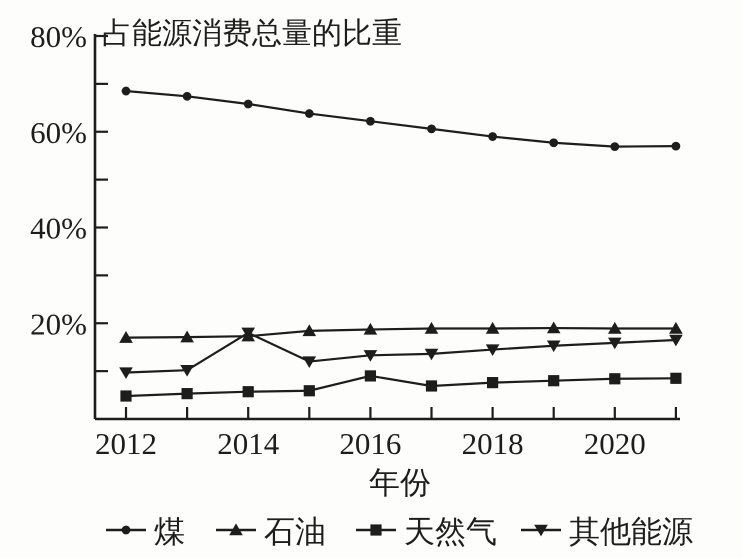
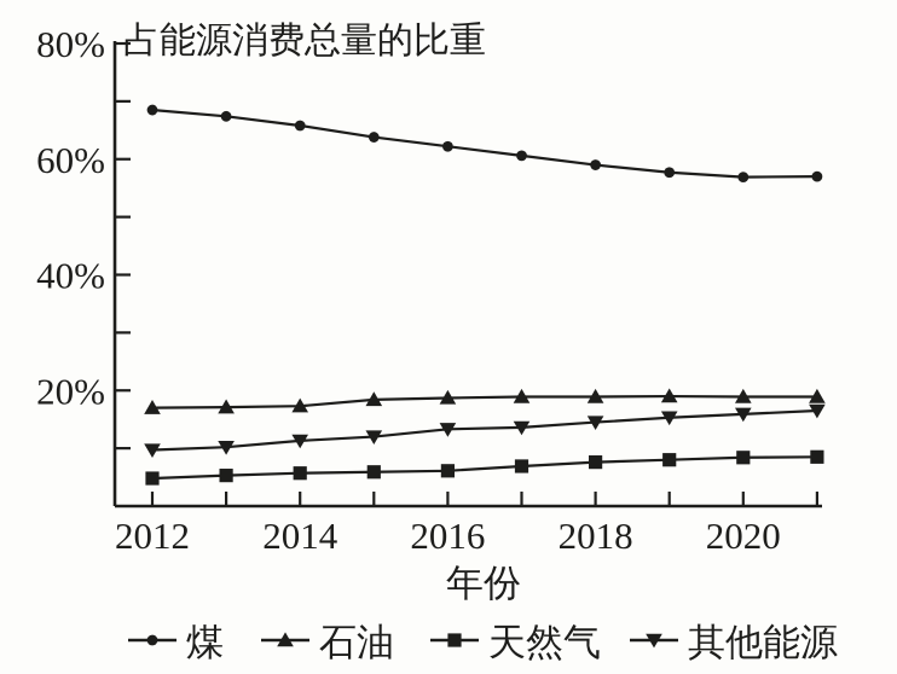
其他能源/2014: 18% -> 11%
天然气/2016: 9% -> 6%
